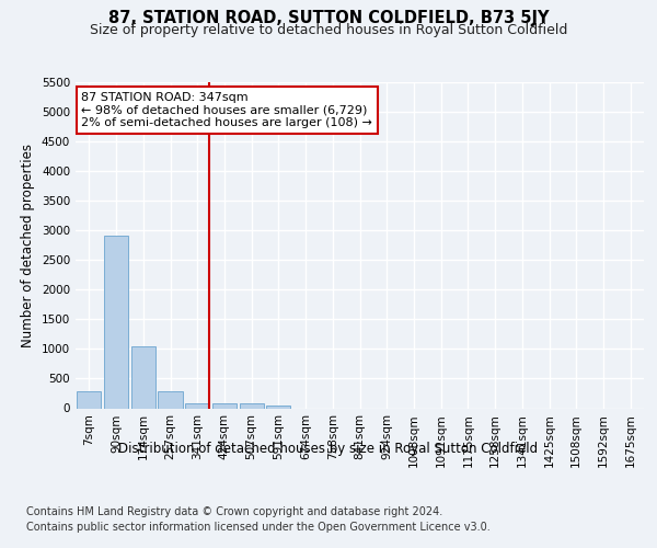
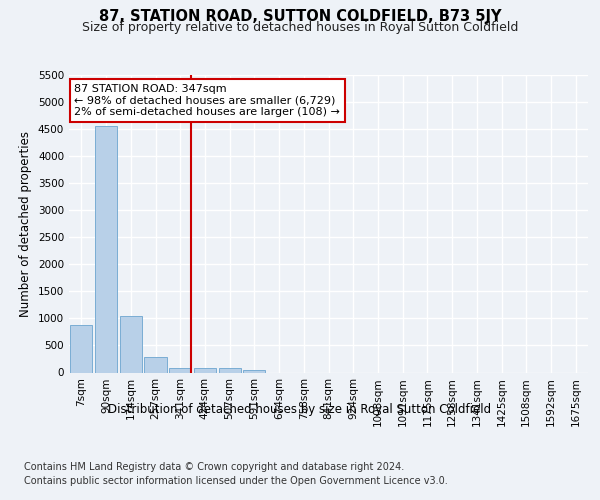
7sqm: 280 -> 880
90sqm: 2920 -> 4550
